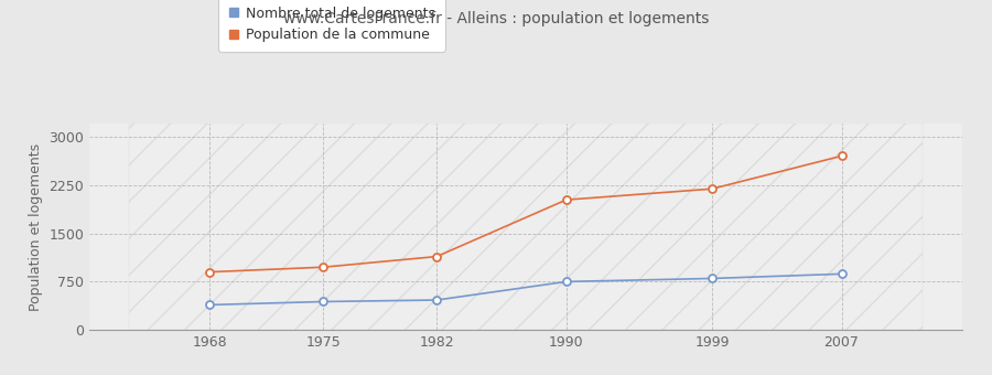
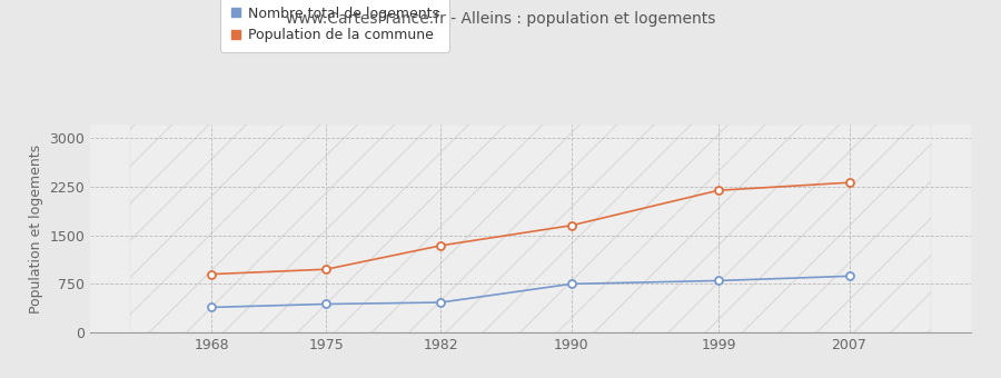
Population de la commune/1982: 1140 -> 1340
Population de la commune/1990: 2020 -> 1650
Population de la commune/2007: 2700 -> 2310
